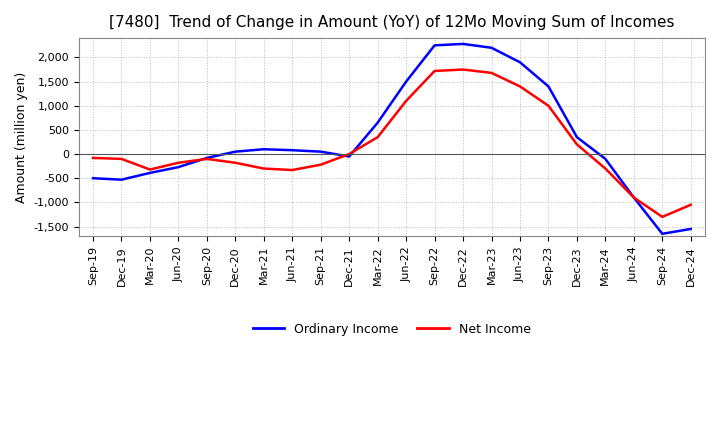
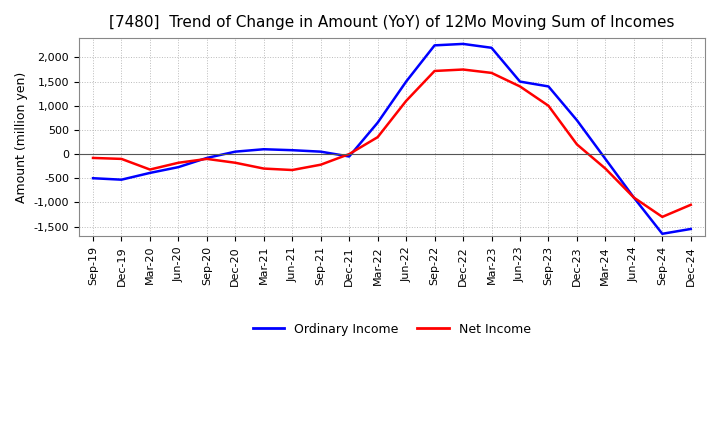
Ordinary Income/Jun-23: 1,900 -> 1,500
Ordinary Income/Dec-23: 350 -> 700
